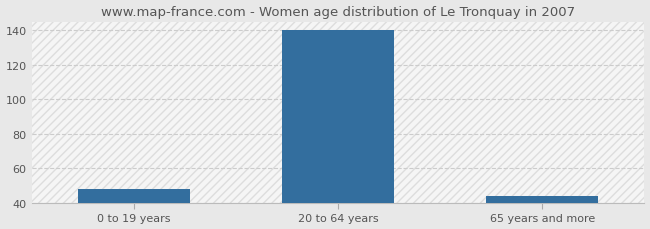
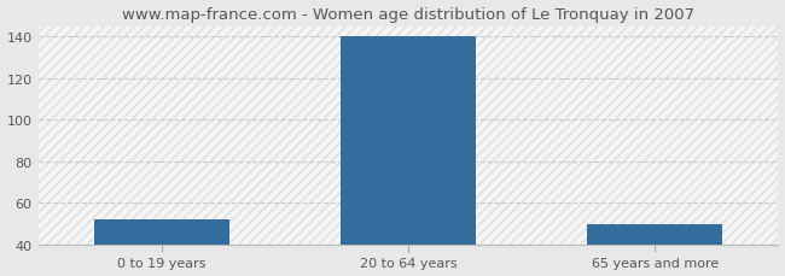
0 to 19 years: 48 -> 52
65 years and more: 44 -> 50
